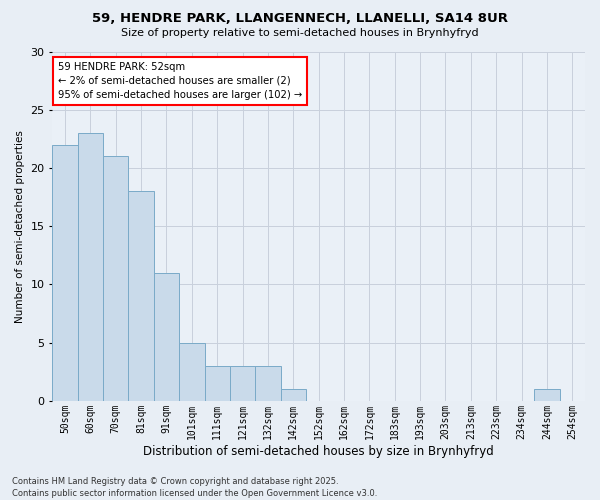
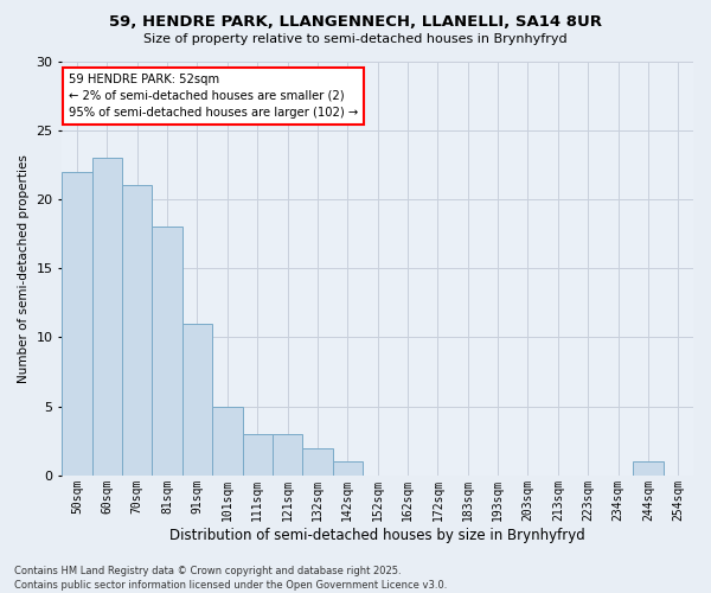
132sqm: 3 -> 2
